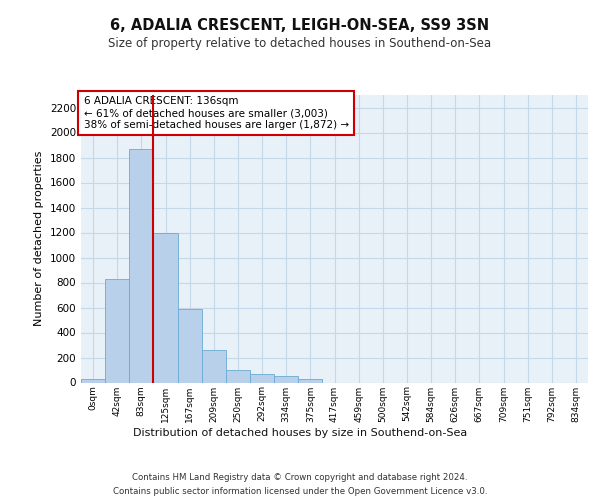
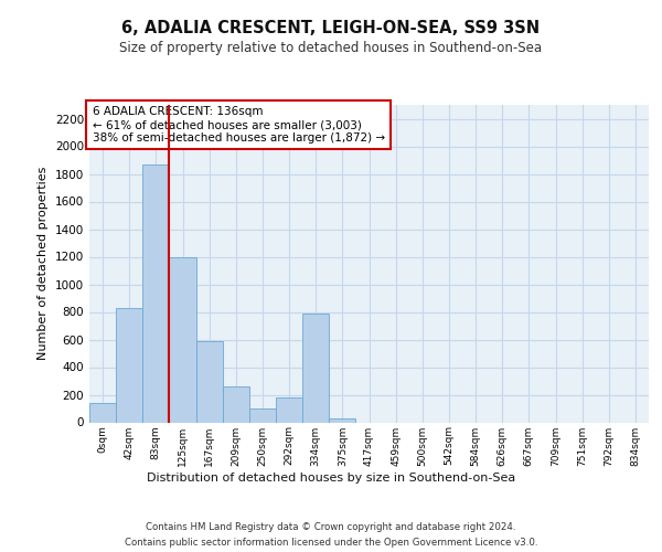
0sqm: 20 -> 140
292sqm: 70 -> 180
334sqm: 50 -> 790
